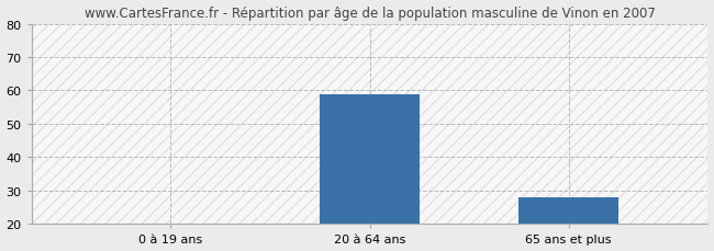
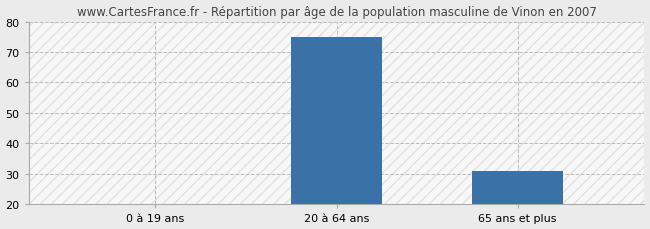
20 à 64 ans: 59 -> 75
65 ans et plus: 28 -> 31
